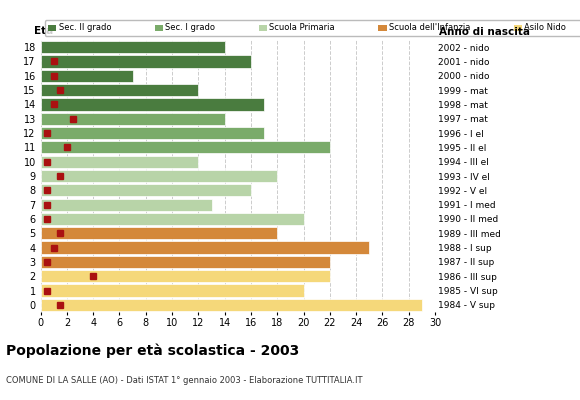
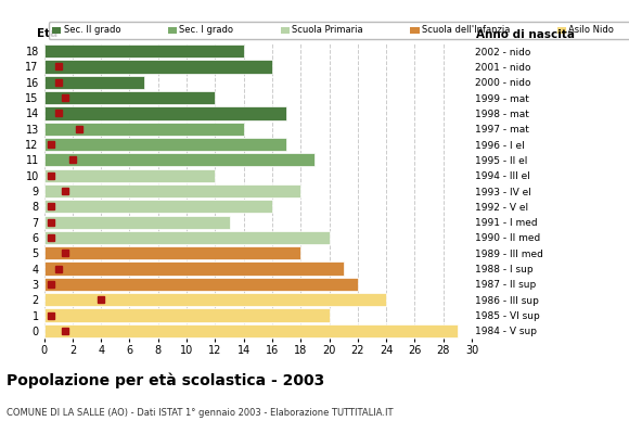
11: 22 -> 19
4: 25 -> 21
2: 22 -> 24
